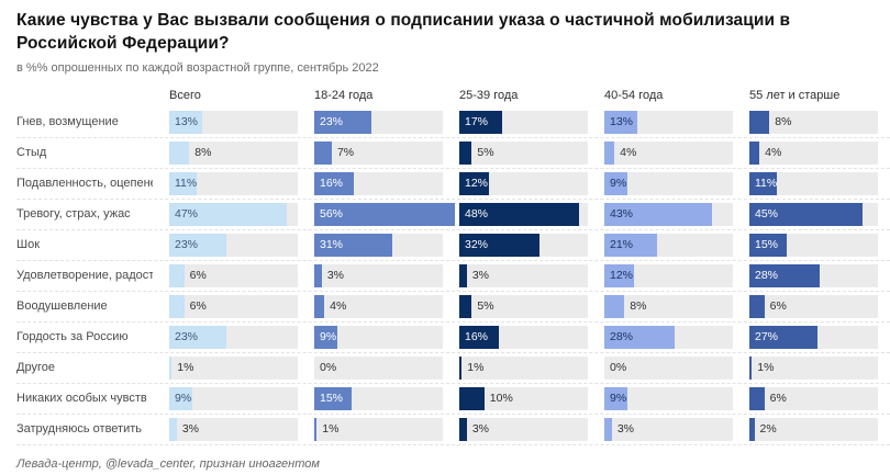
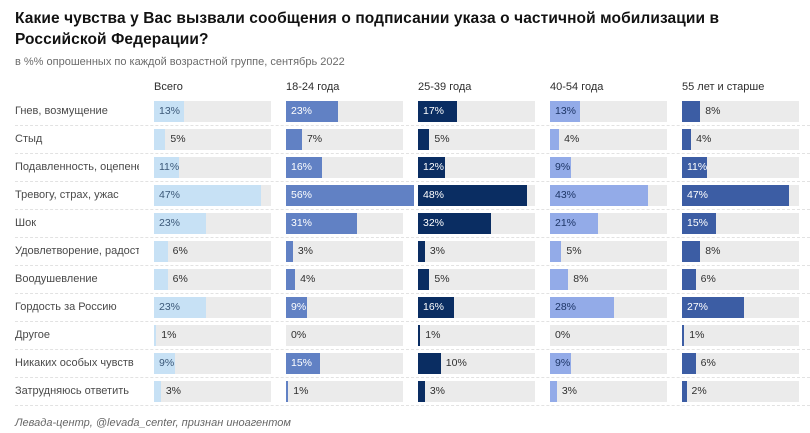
Всего/Стыд: 8% -> 5%
55 лет и старше/Тревогу, страх, ужас: 45% -> 47%
40-54 года/Удовлетворение, радость: 12% -> 5%
55 лет и старше/Удовлетворение, радость: 28% -> 8%
